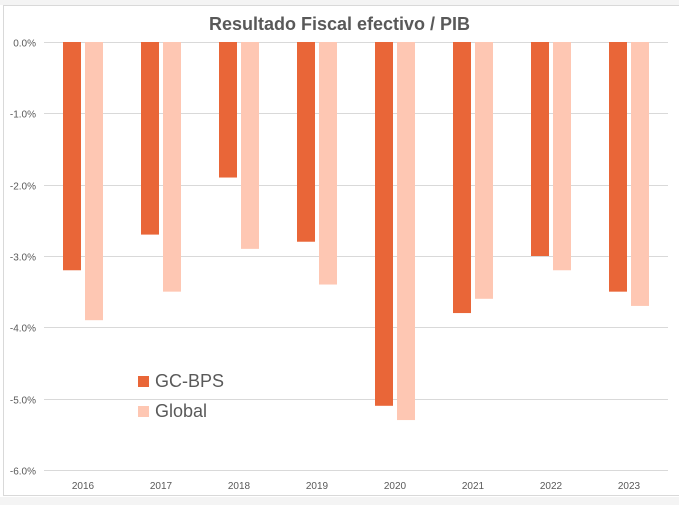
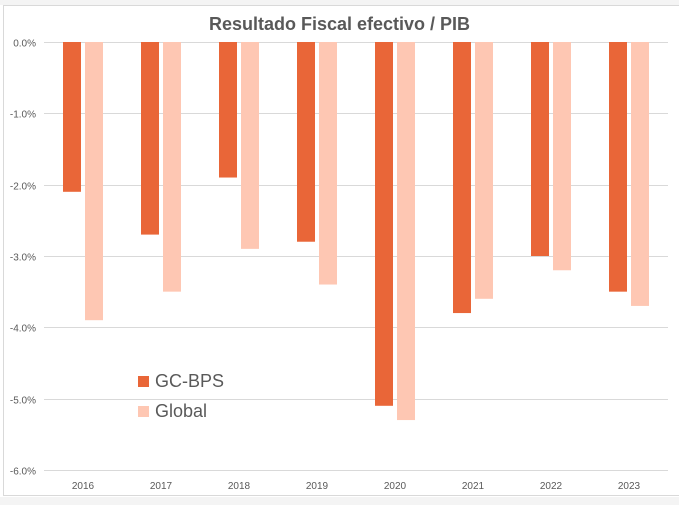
GC-BPS/2016: -3.2% -> -2.1%
